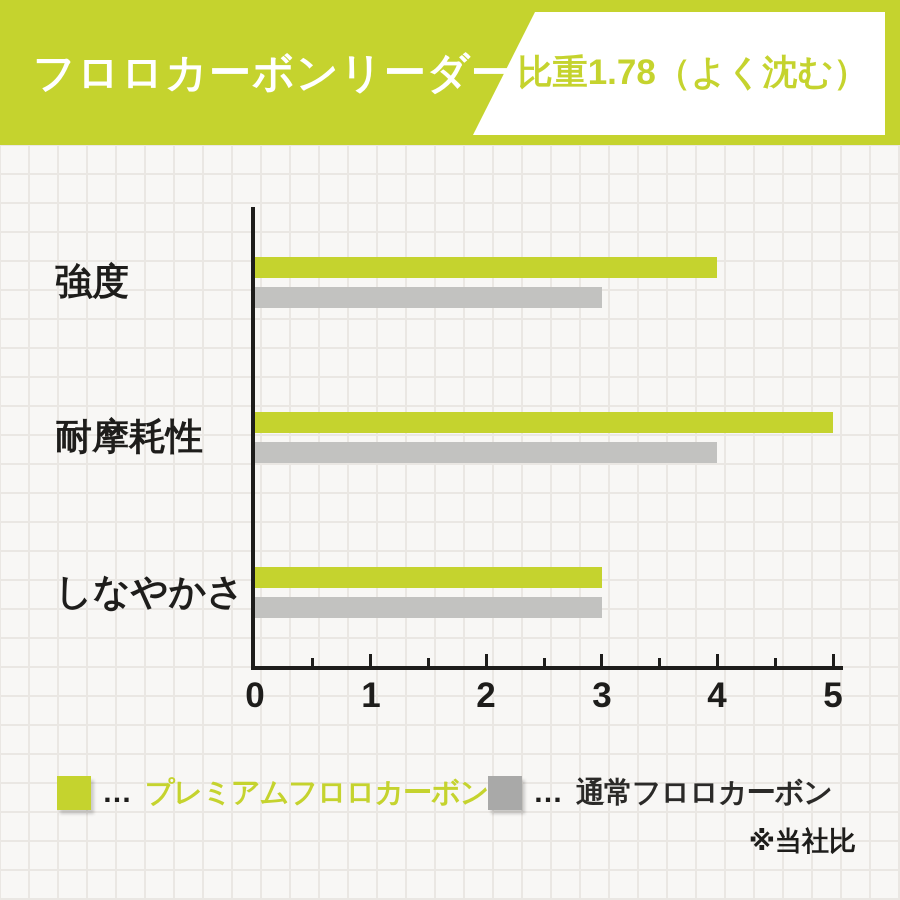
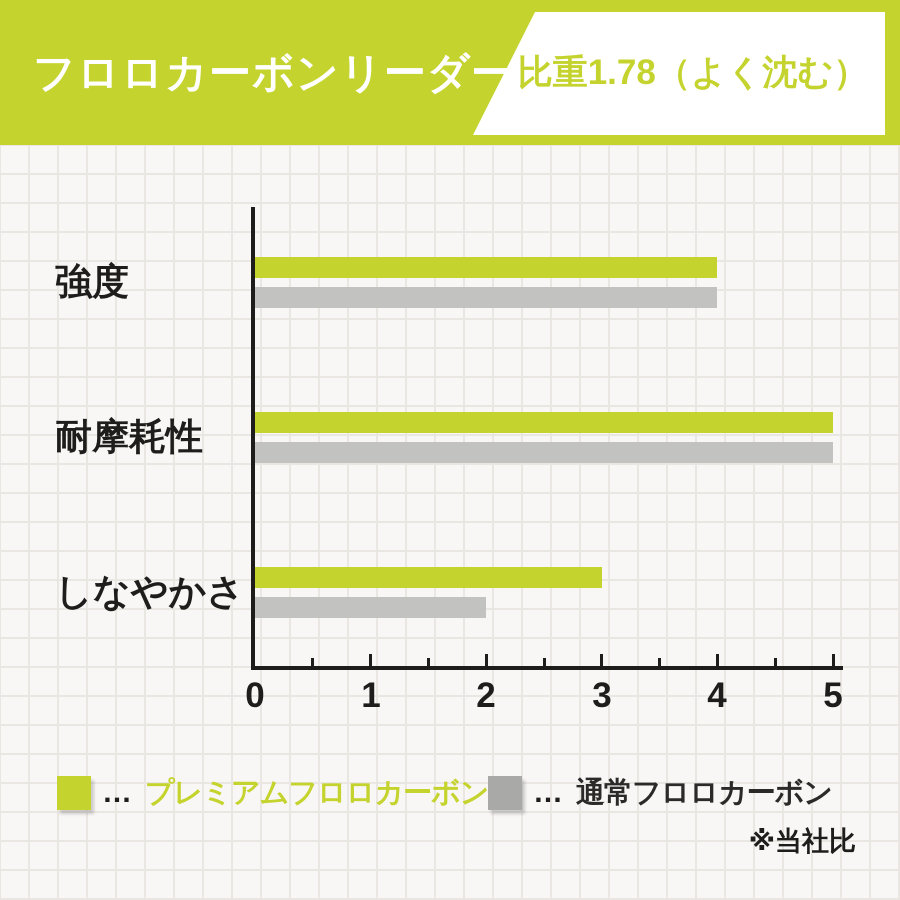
通常フロロカーボン/強度: 3 -> 4
通常フロロカーボン/耐摩耗性: 4 -> 5
通常フロロカーボン/しなやかさ: 3 -> 2
